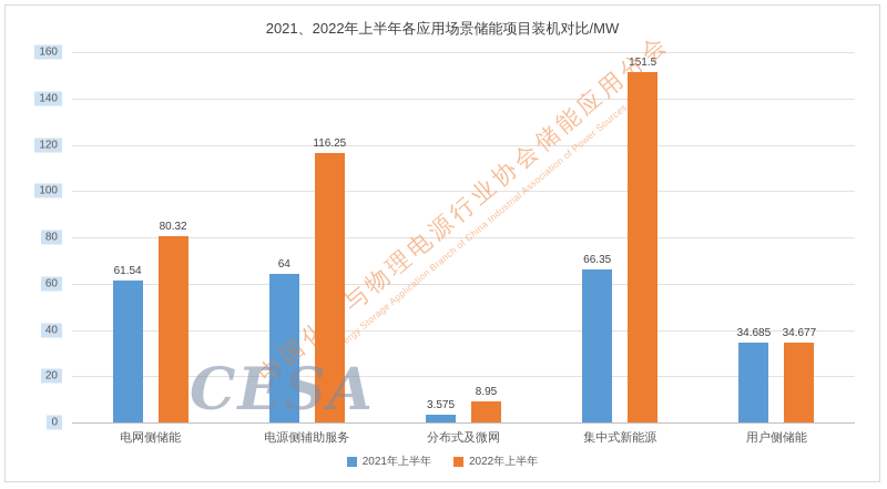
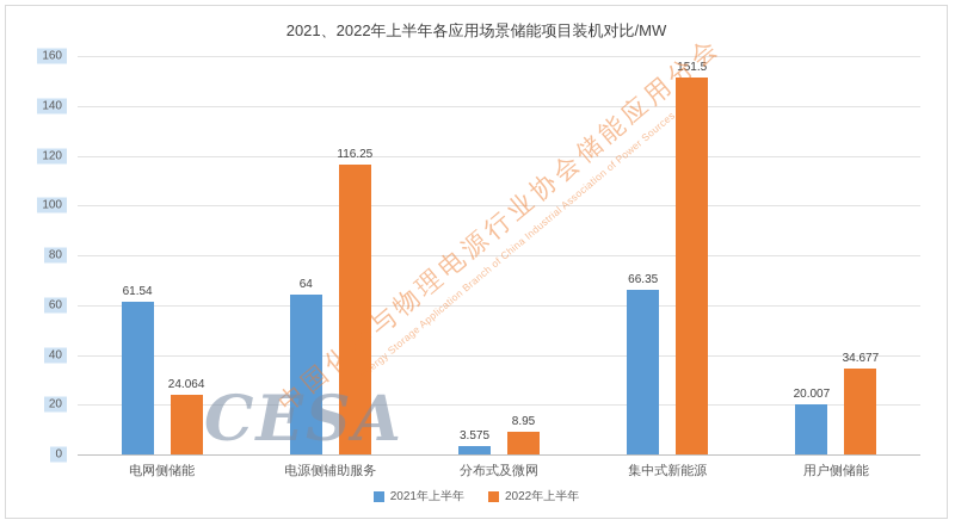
2022年上半年/电网侧储能: 80.32 -> 24.064
2021年上半年/用户侧储能: 34.685 -> 20.007
